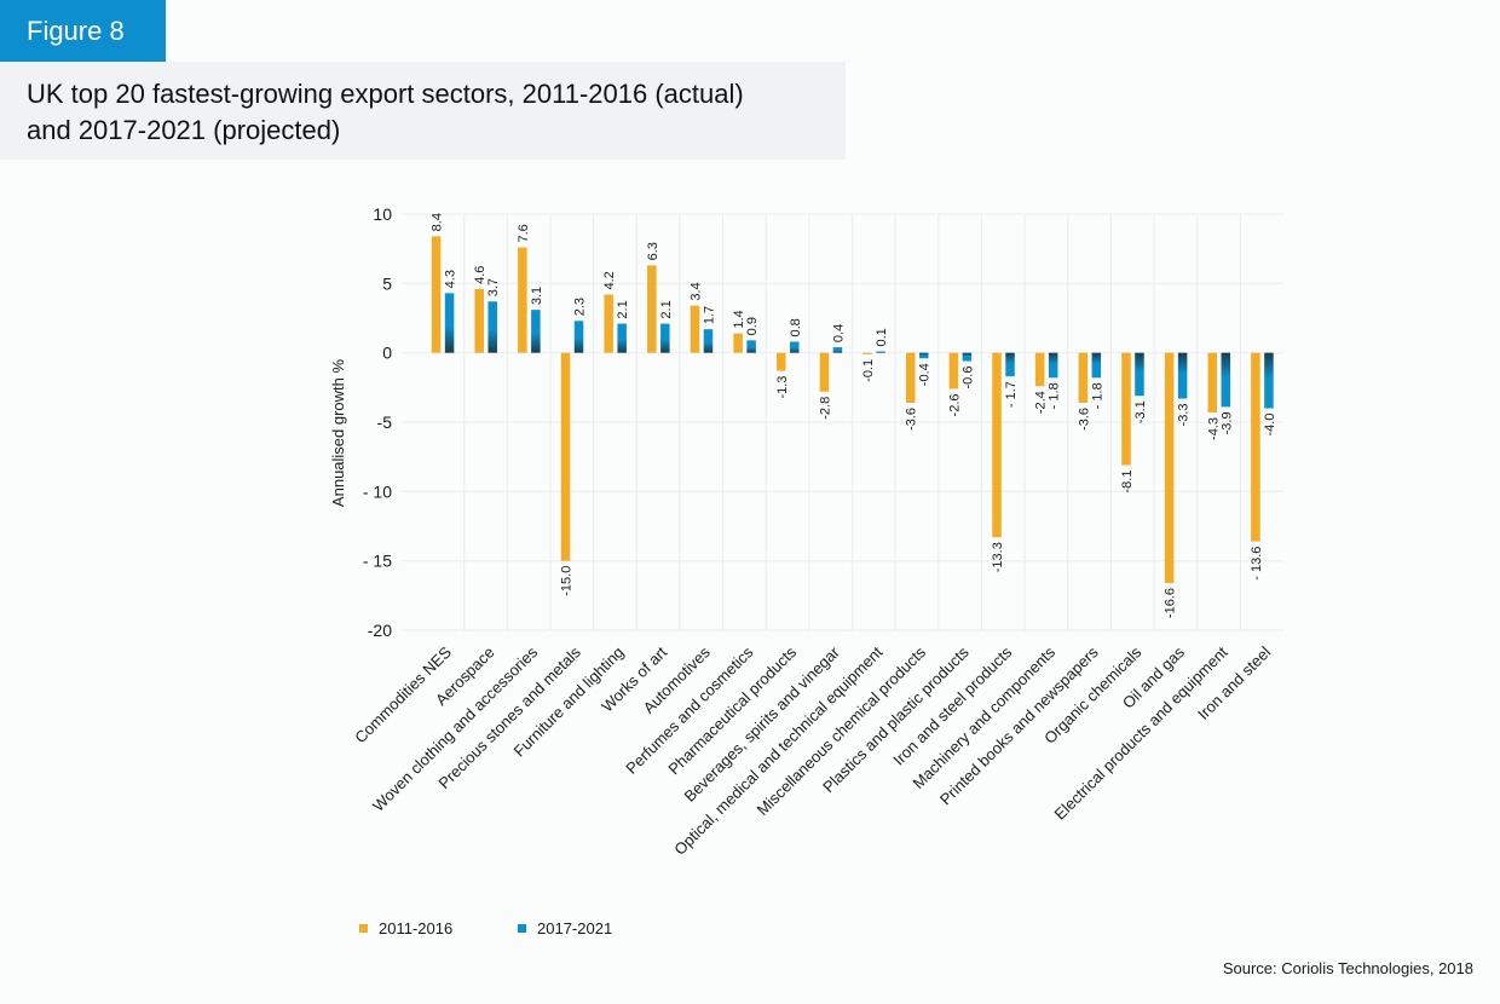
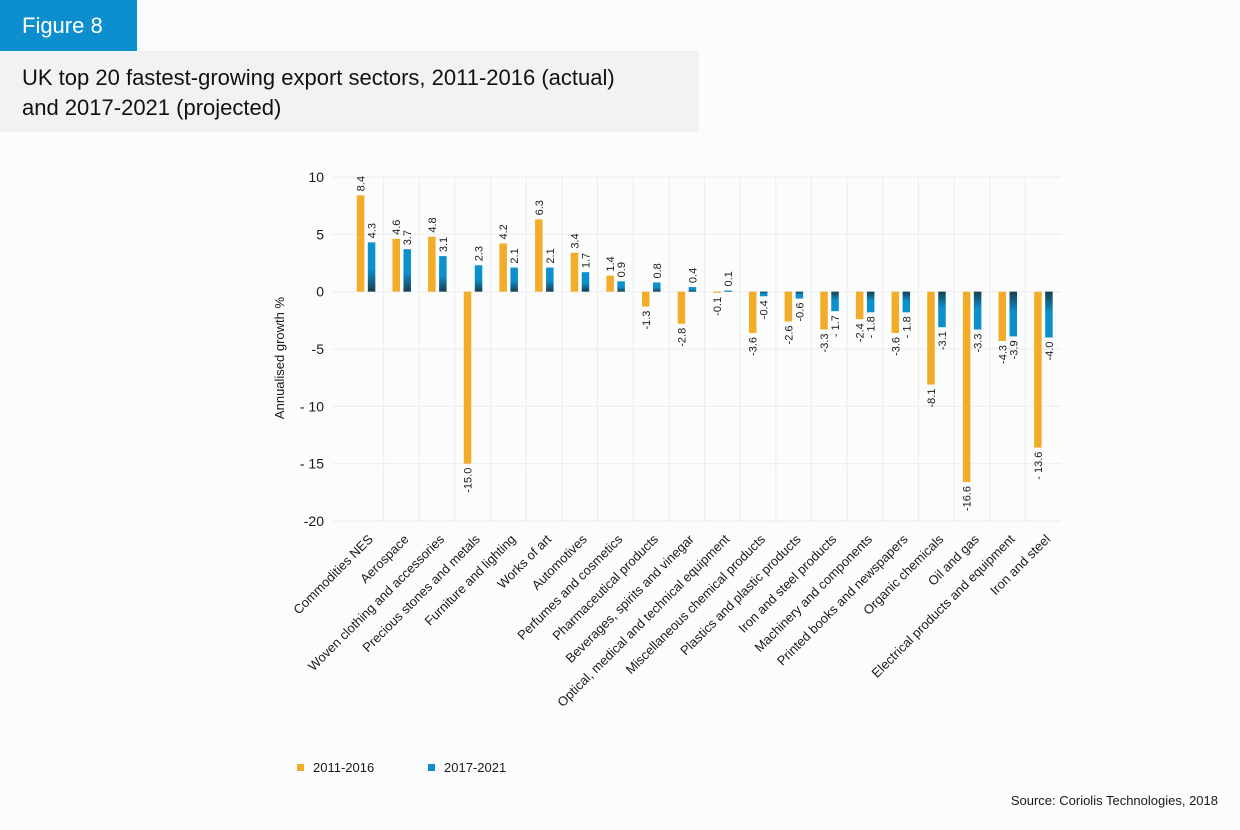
2011-2016/Woven clothing and accessories: 7.6 -> 4.8
2011-2016/Iron and steel products: -13.3 -> -3.3
